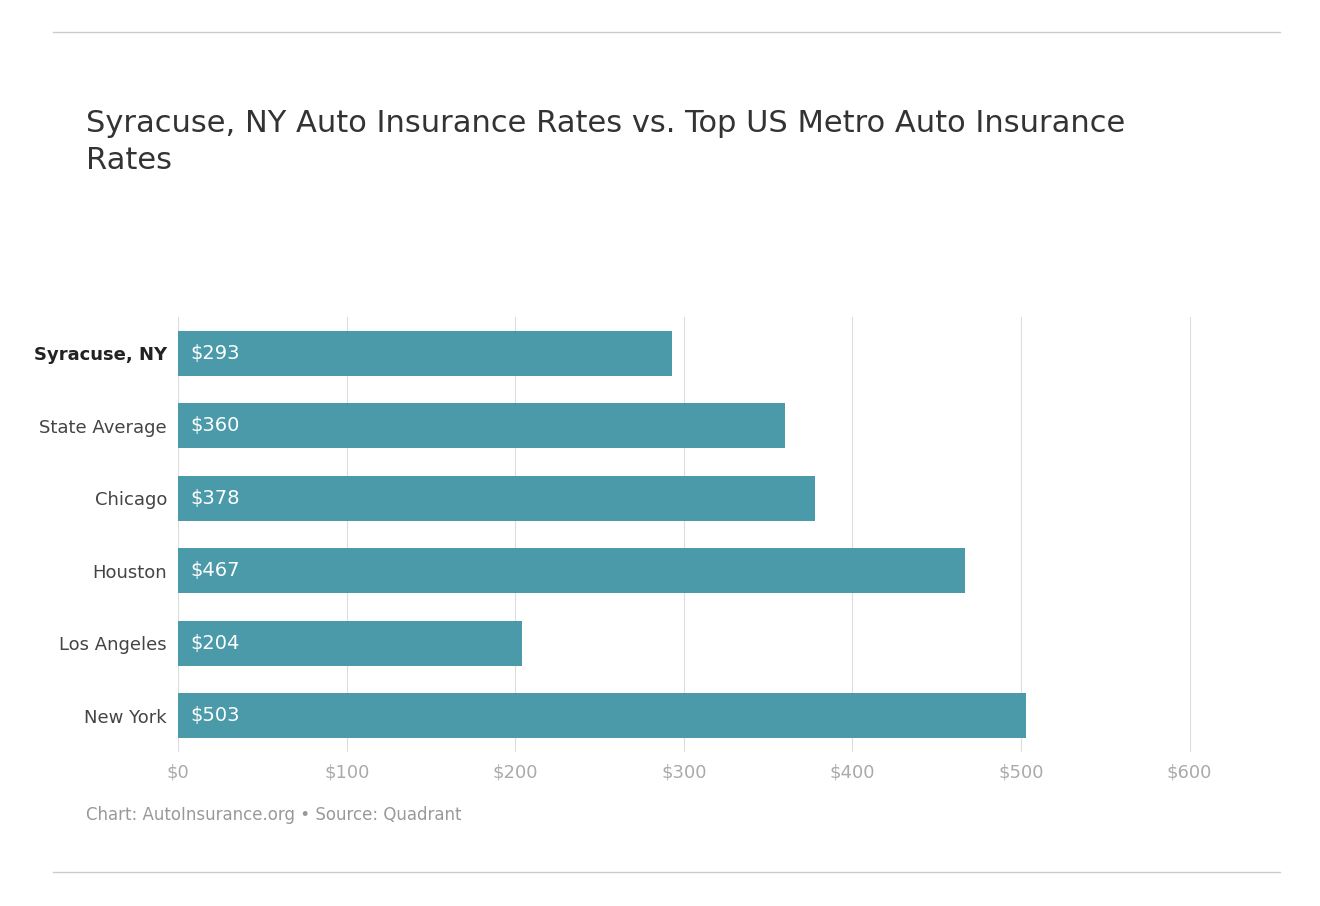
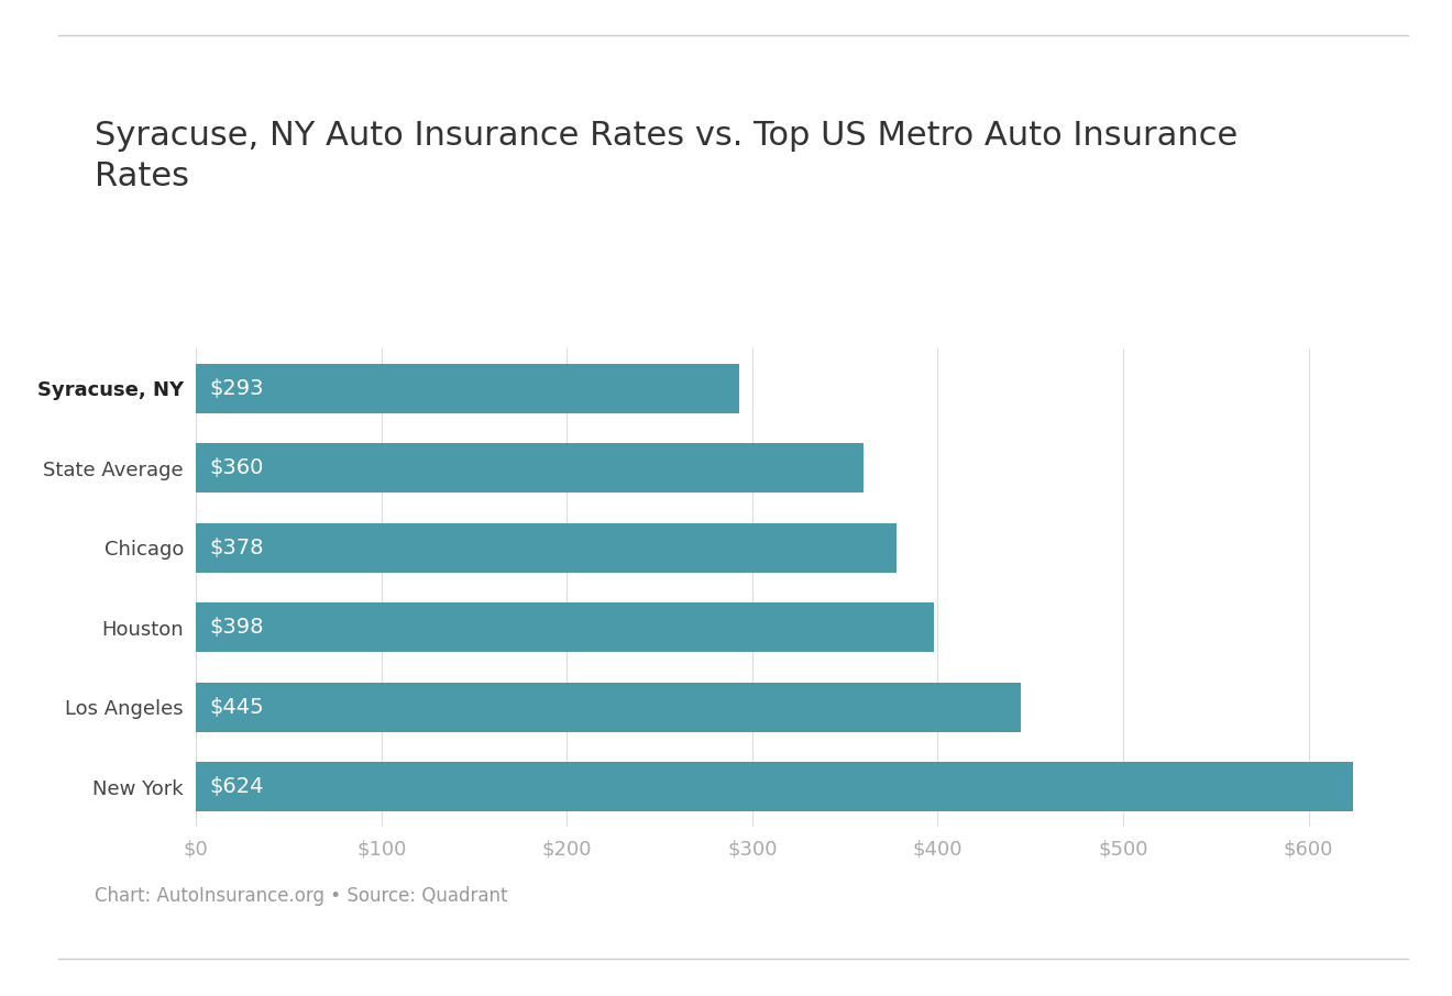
Houston: $467 -> $398
Los Angeles: $204 -> $445
New York: $503 -> $624
